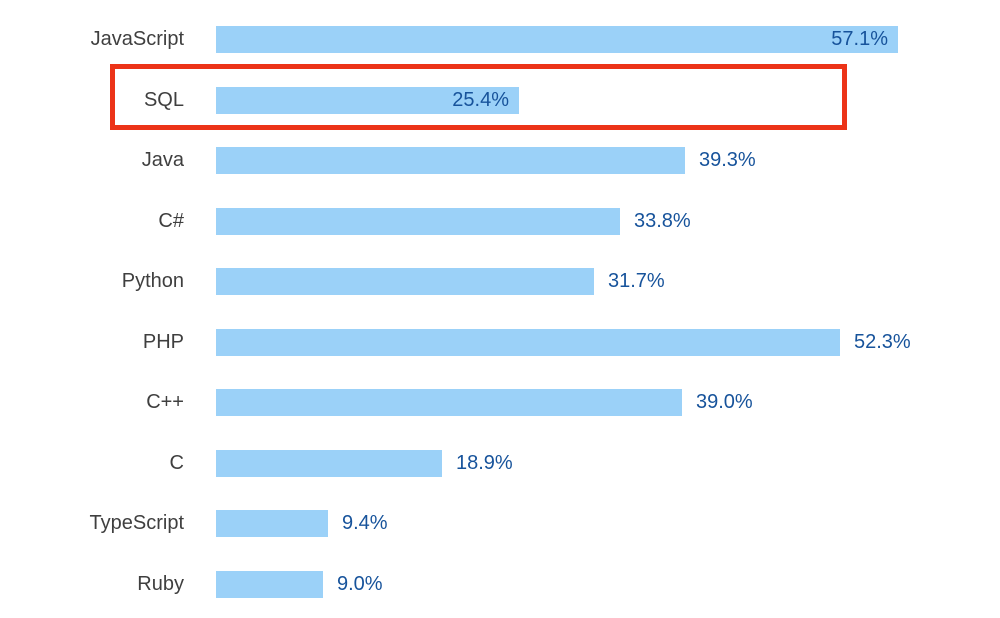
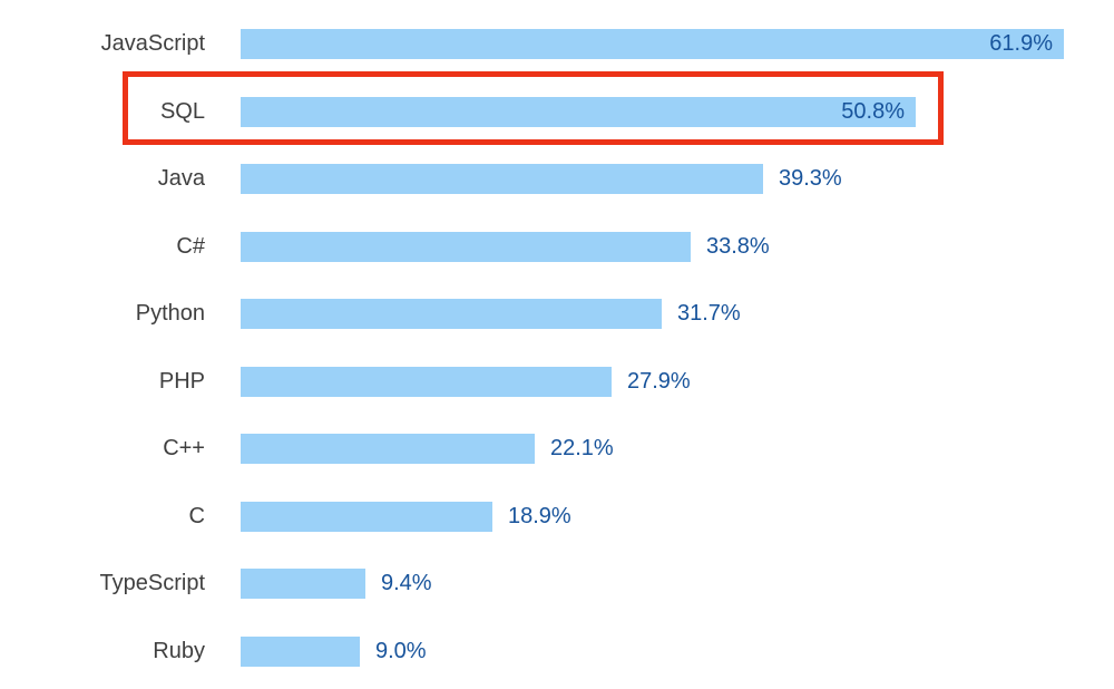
JavaScript: 57.1% -> 61.9%
SQL: 25.4% -> 50.8%
PHP: 52.3% -> 27.9%
C++: 39.0% -> 22.1%
